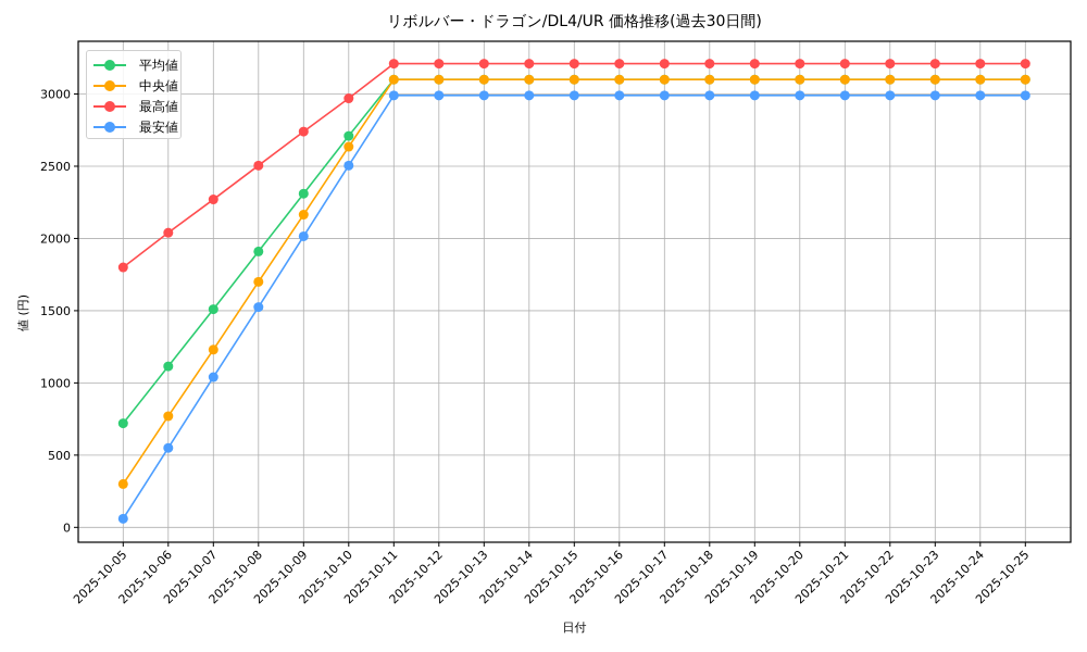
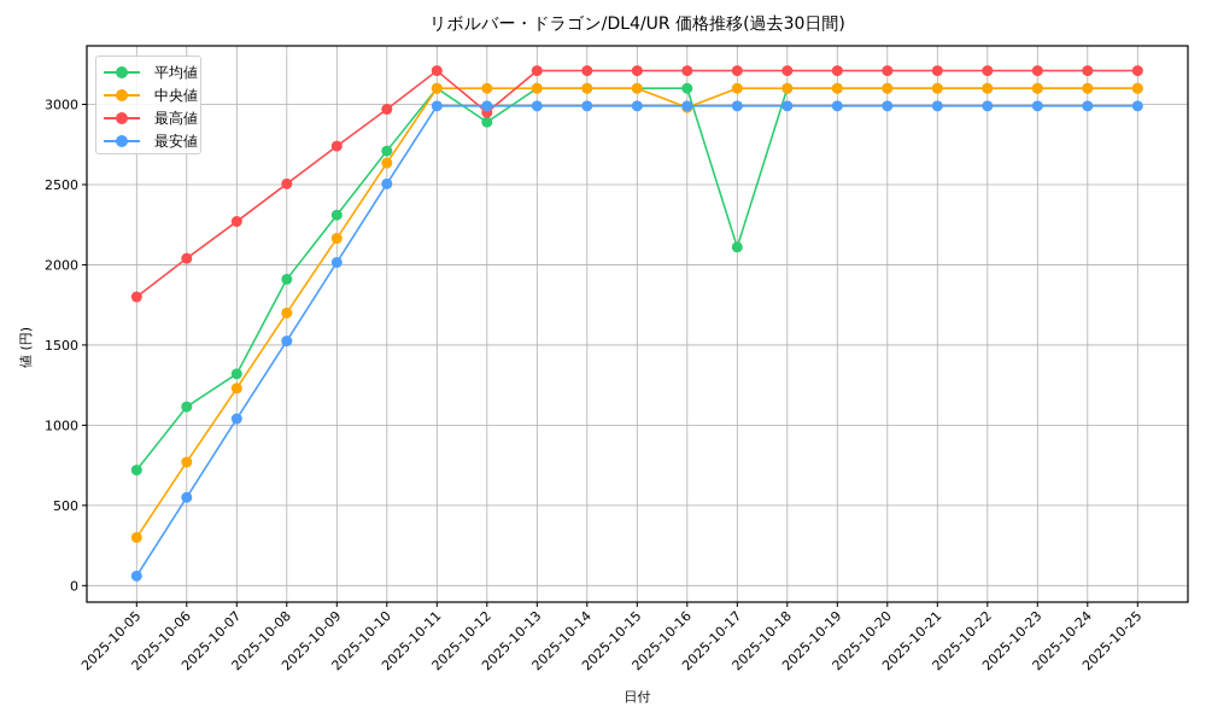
平均値/2025-10-07: 1510 -> 1320
平均値/2025-10-12: 3100 -> 2890
最高値/2025-10-12: 3210 -> 2950
中央値/2025-10-16: 3100 -> 2980
平均値/2025-10-17: 3100 -> 2110
